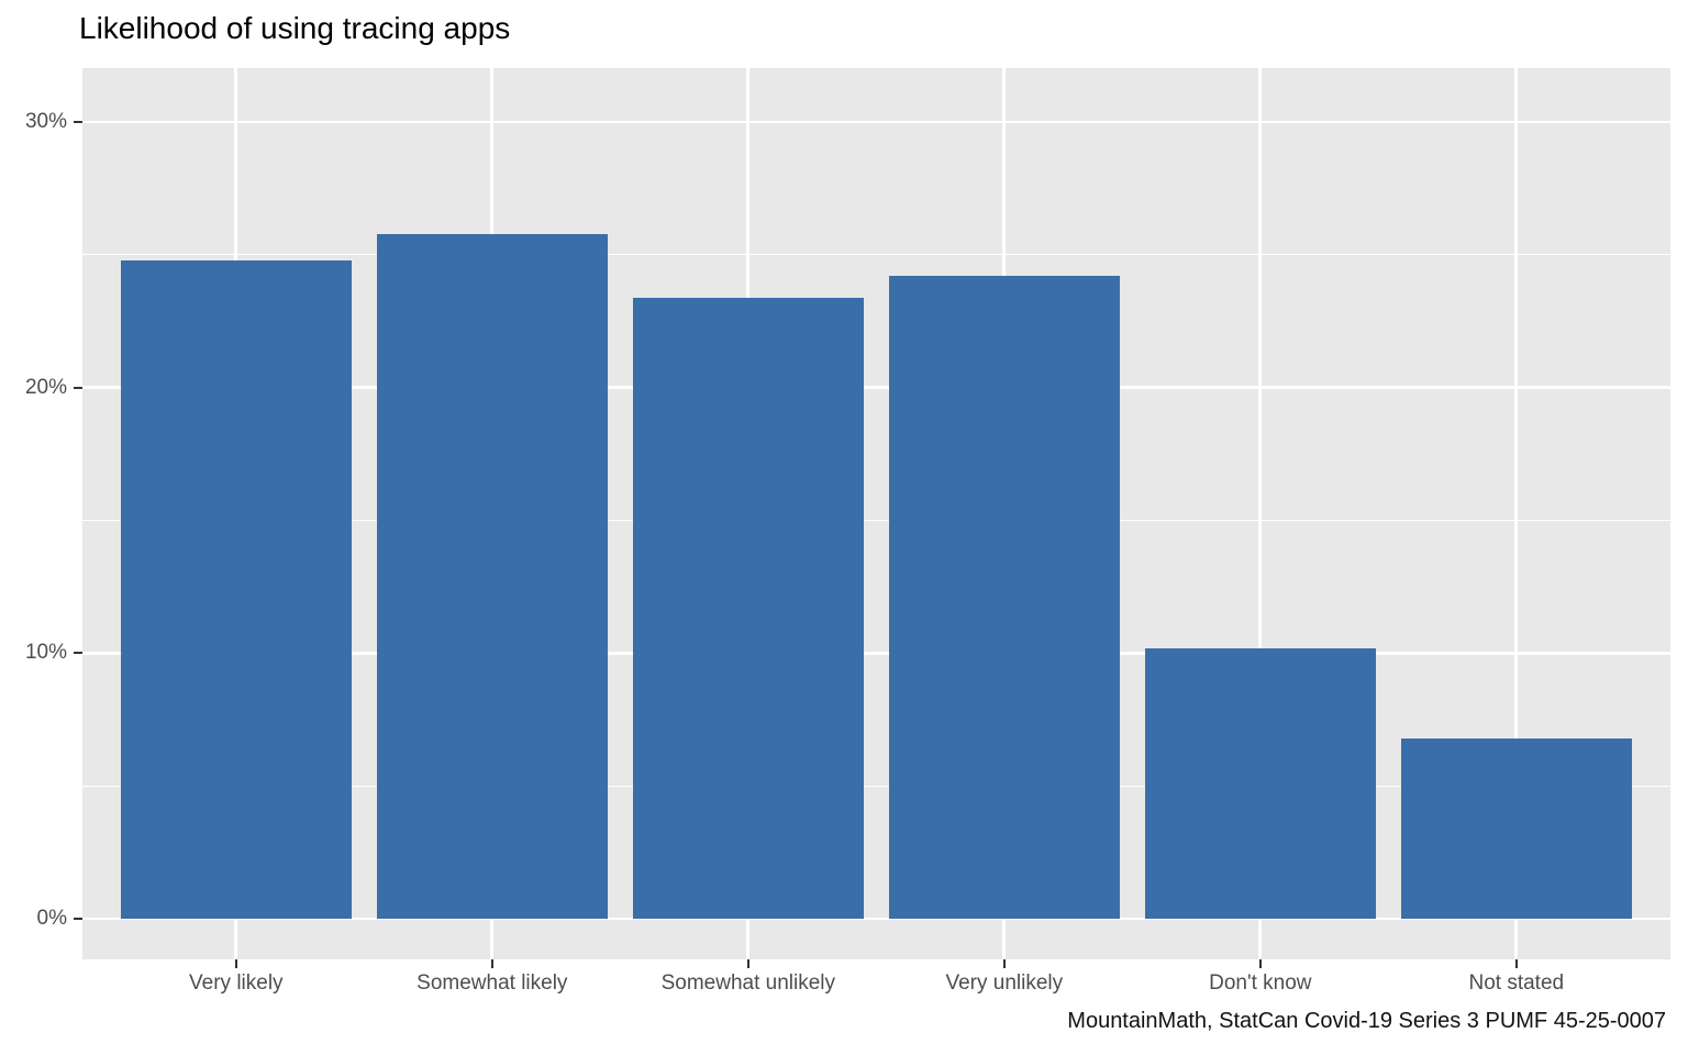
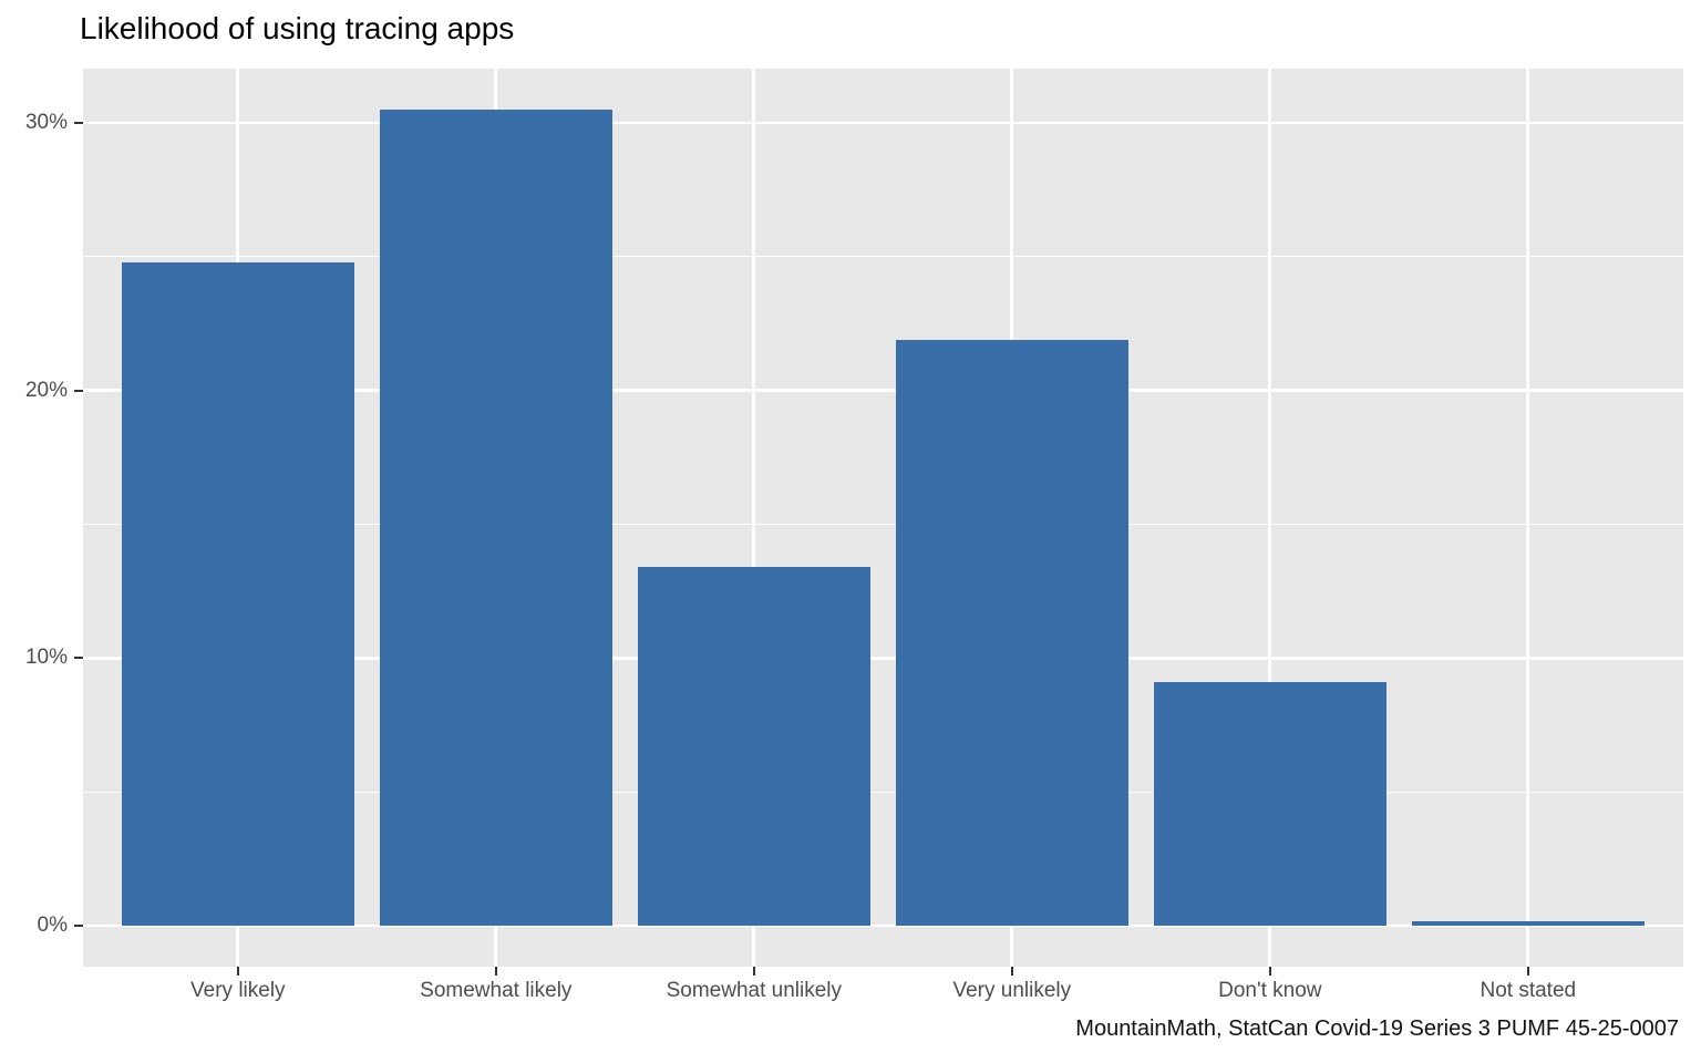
Somewhat likely: 25.8% -> 30.5%
Somewhat unlikely: 23.4% -> 13.4%
Very unlikely: 24.2% -> 21.9%
Don't know: 10.2% -> 9.1%
Not stated: 6.8% -> 0.1%
